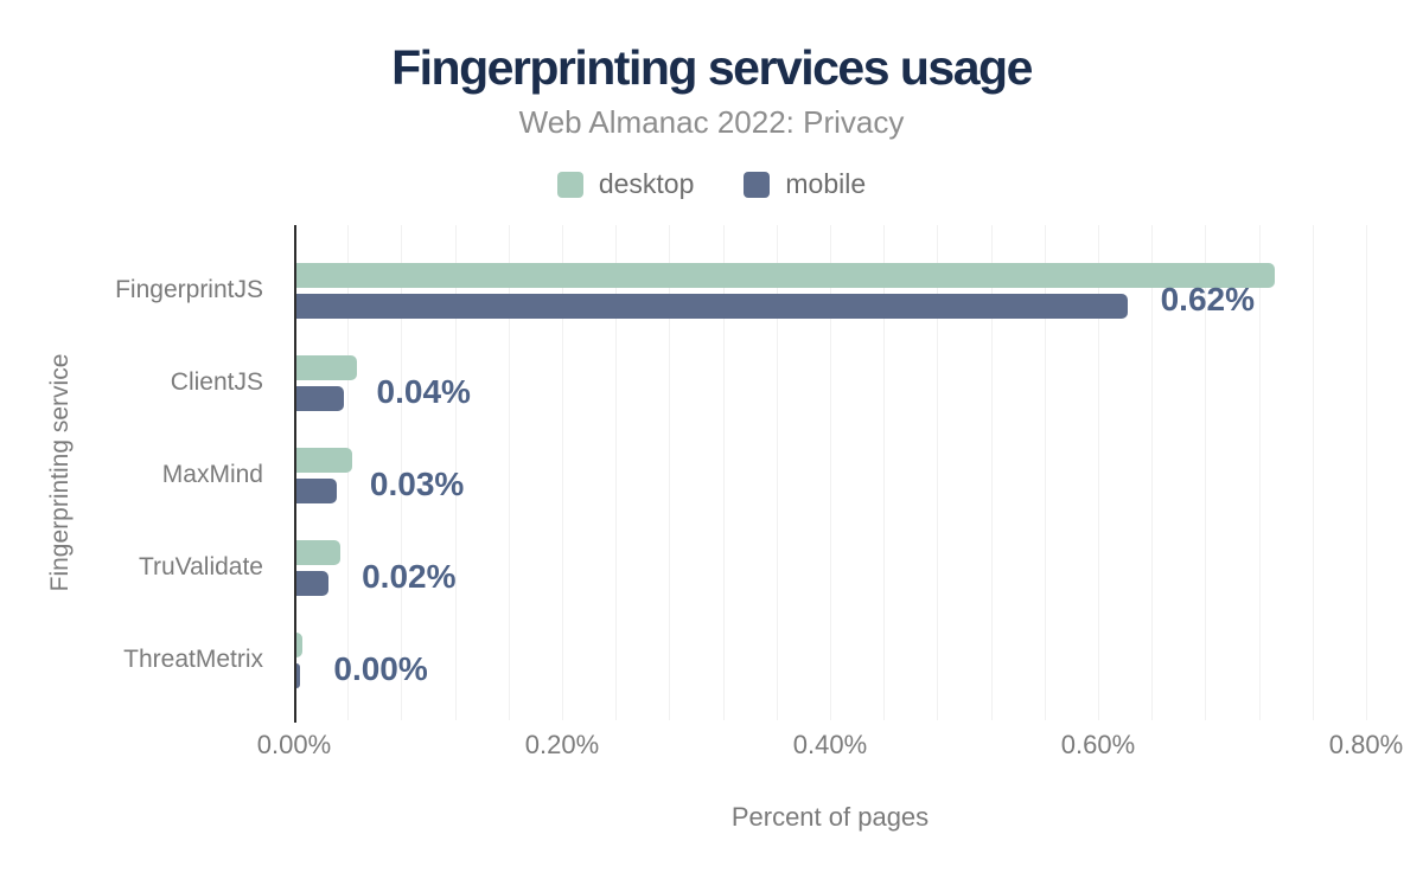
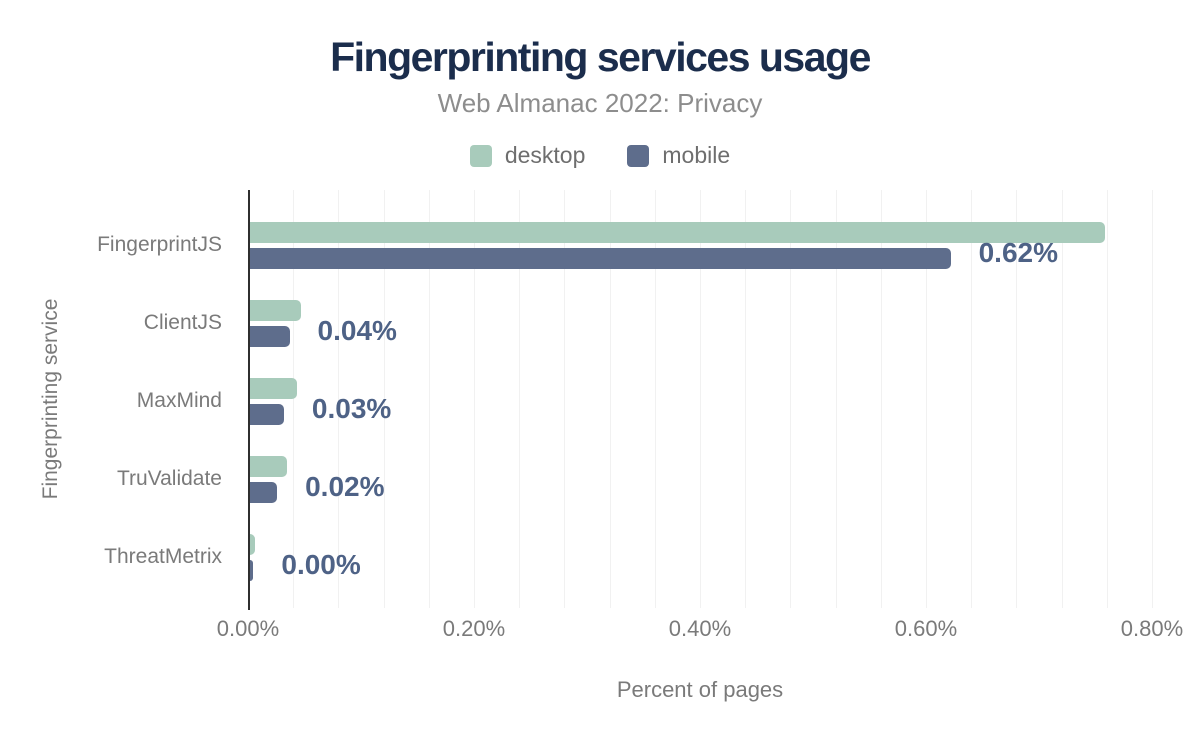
desktop/FingerprintJS: 0.730% -> 0.757%
